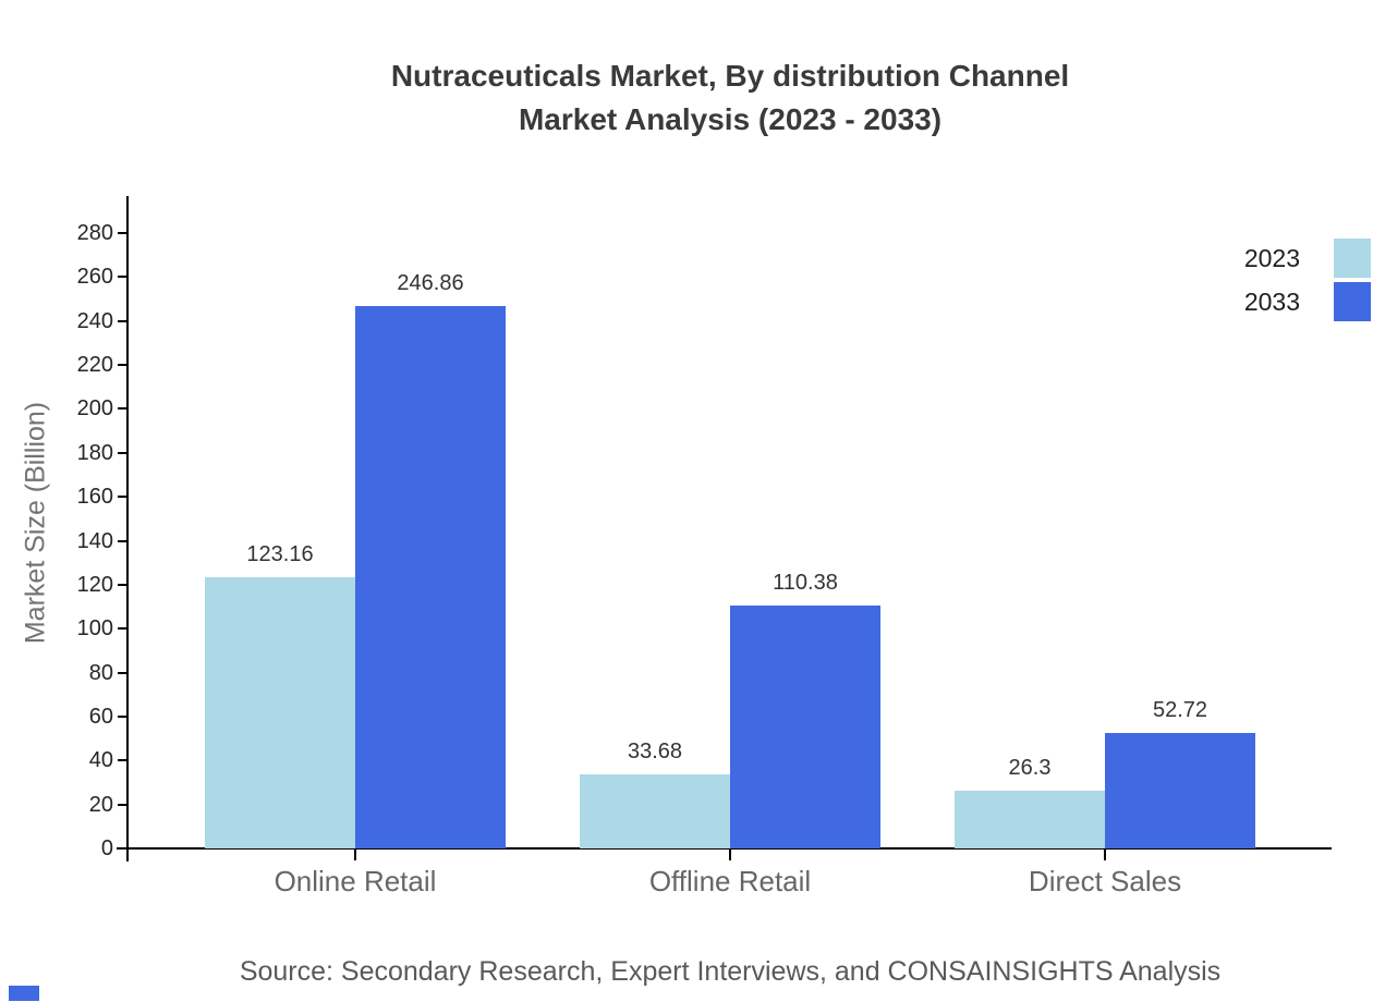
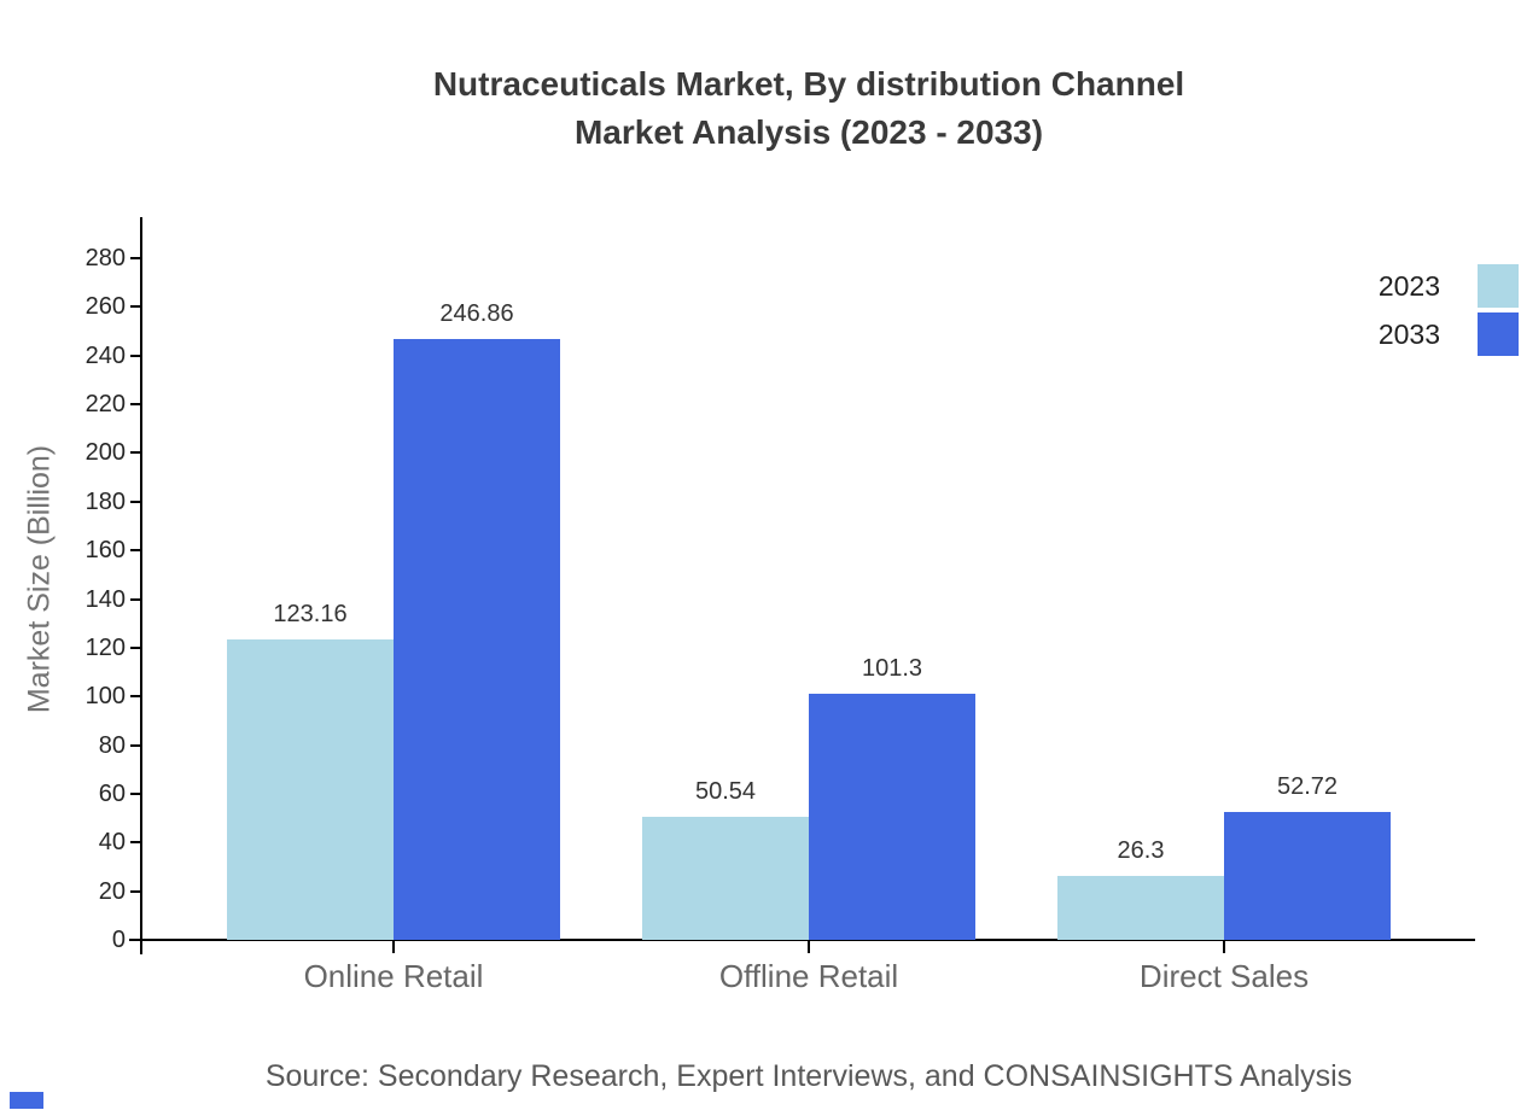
2023/Offline Retail: 33.68 -> 50.54
2033/Offline Retail: 110.38 -> 101.3
